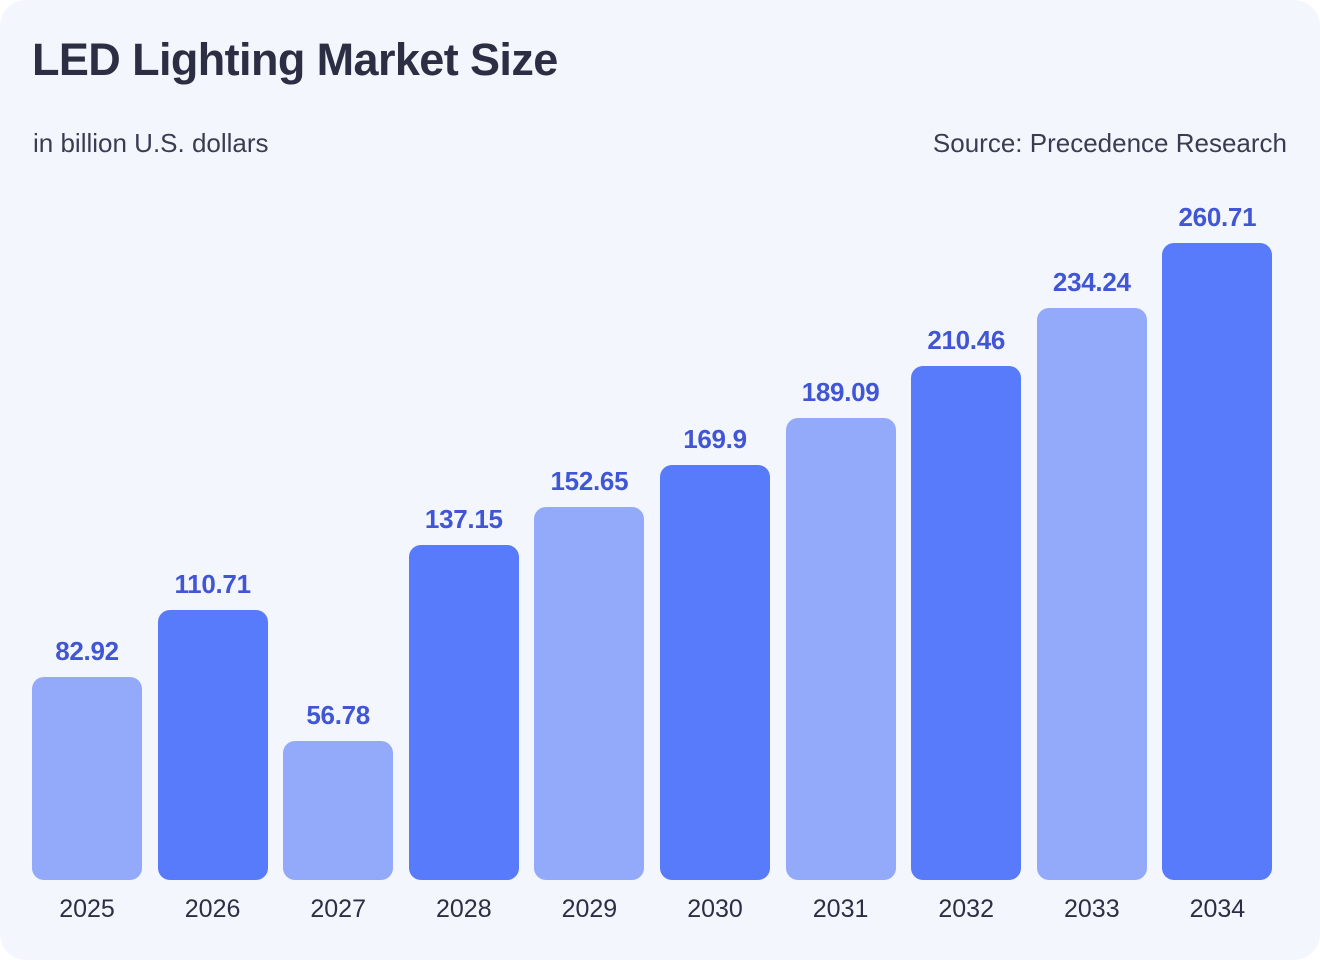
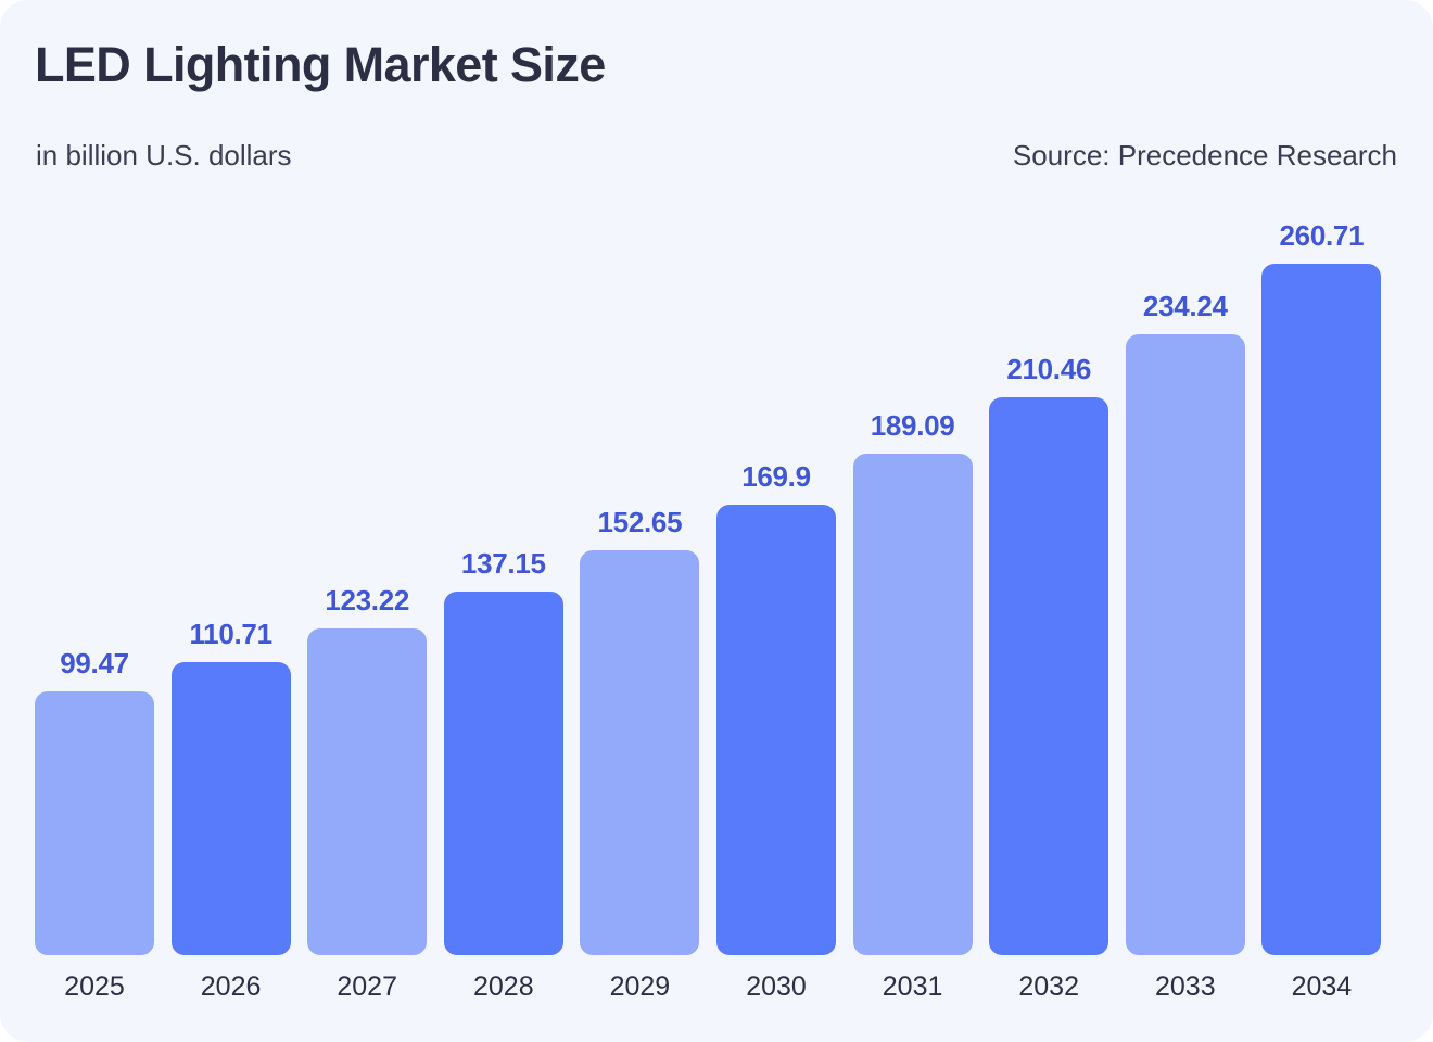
2025: 82.92 -> 99.47
2027: 56.78 -> 123.22
